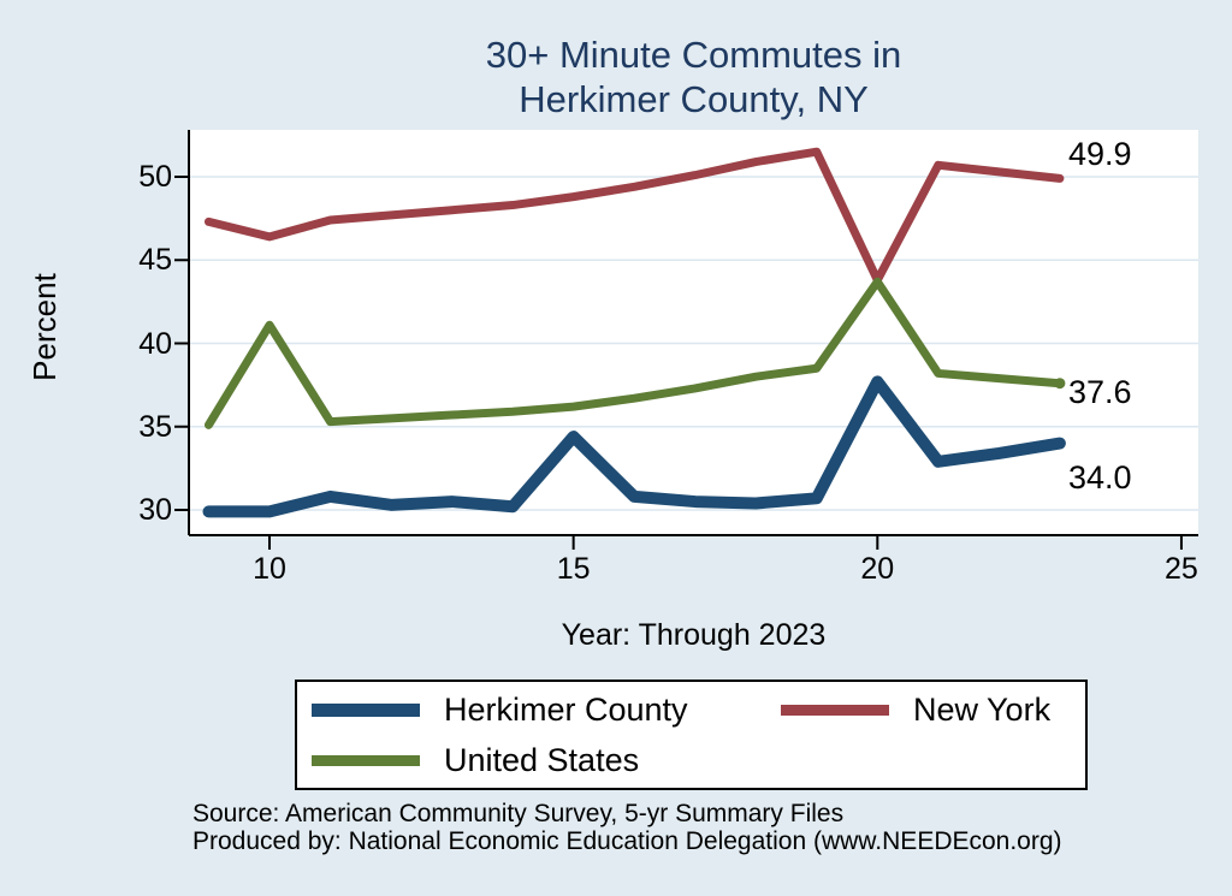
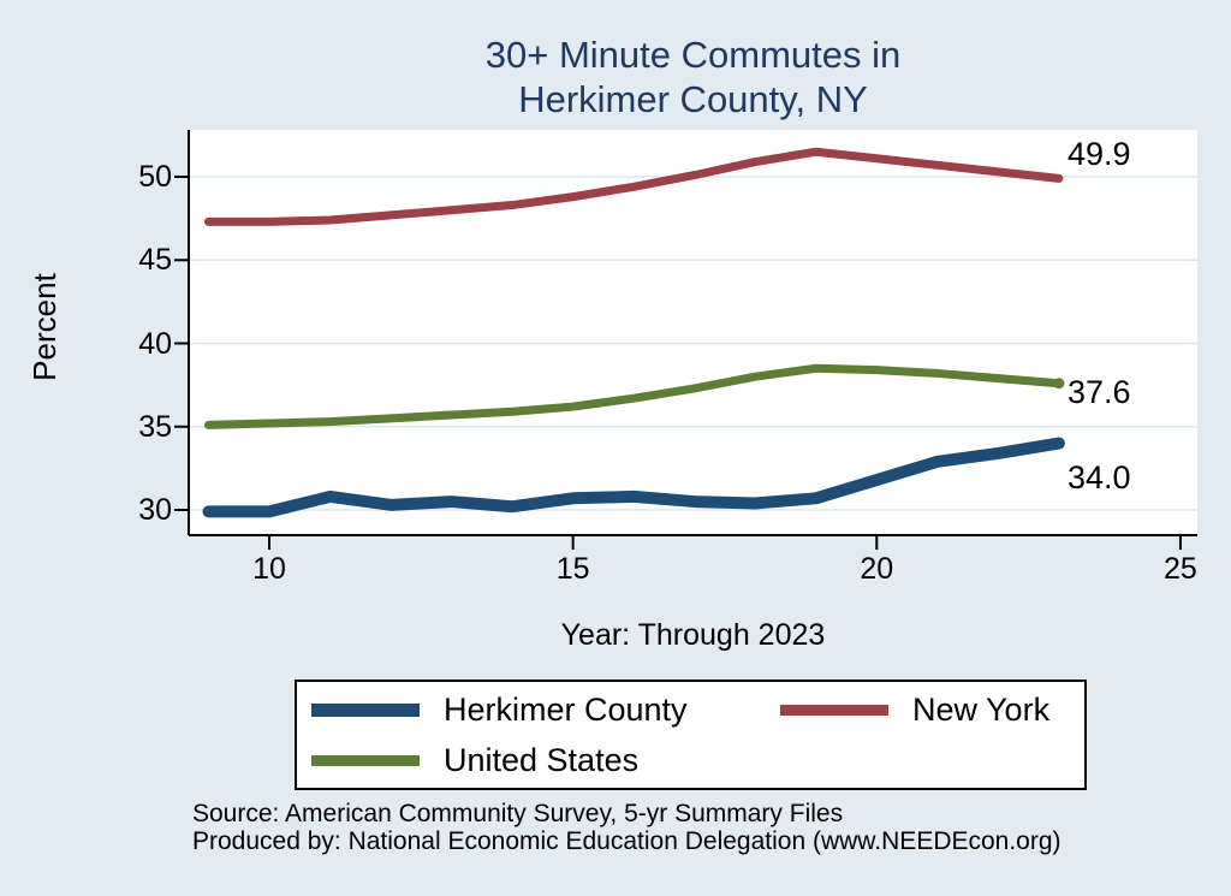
New York/10: 46.4 -> 47.3
United States/10: 41.1 -> 35.2
Herkimer County/15: 34.4 -> 30.7
Herkimer County/20: 37.7 -> 31.8
New York/20: 43.8 -> 51.1
United States/20: 43.7 -> 38.4
